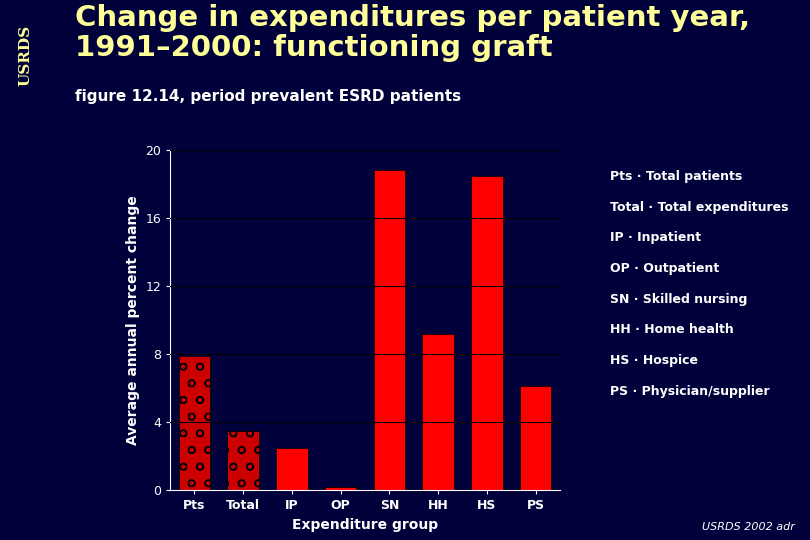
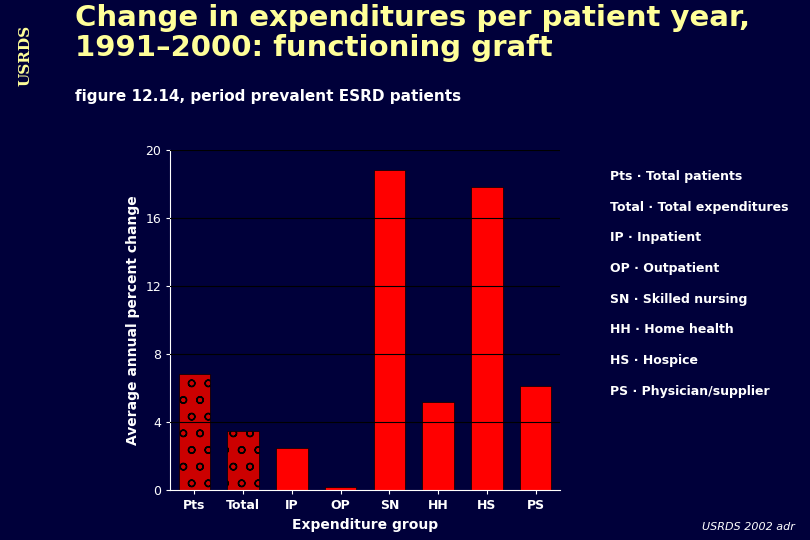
Pts: 7.9 -> 6.8
HH: 9.2 -> 5.2
HS: 18.5 -> 17.8
